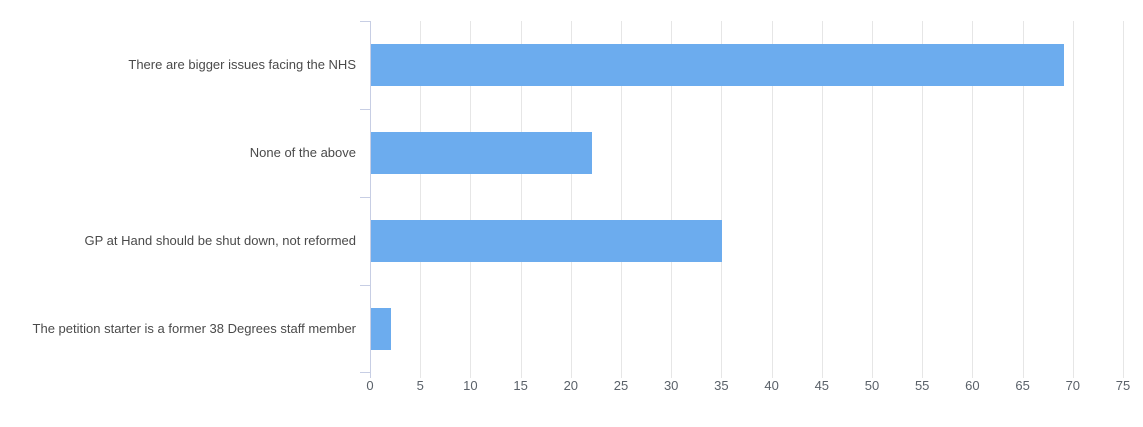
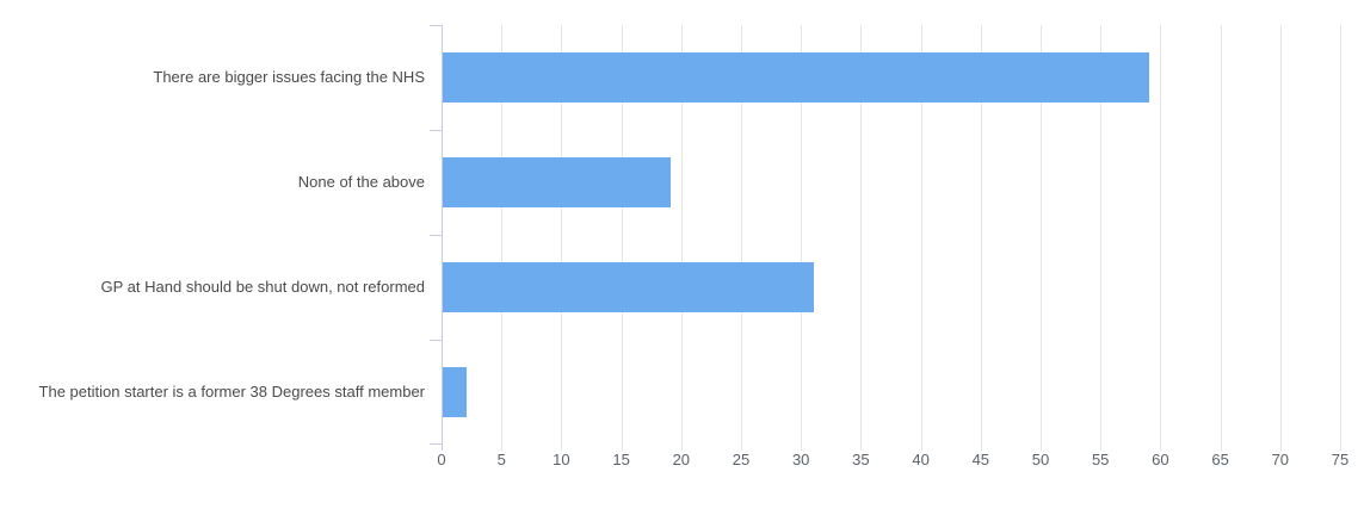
There are bigger issues facing the NHS: 69 -> 59
None of the above: 22 -> 19
GP at Hand should be shut down, not reformed: 35 -> 31
